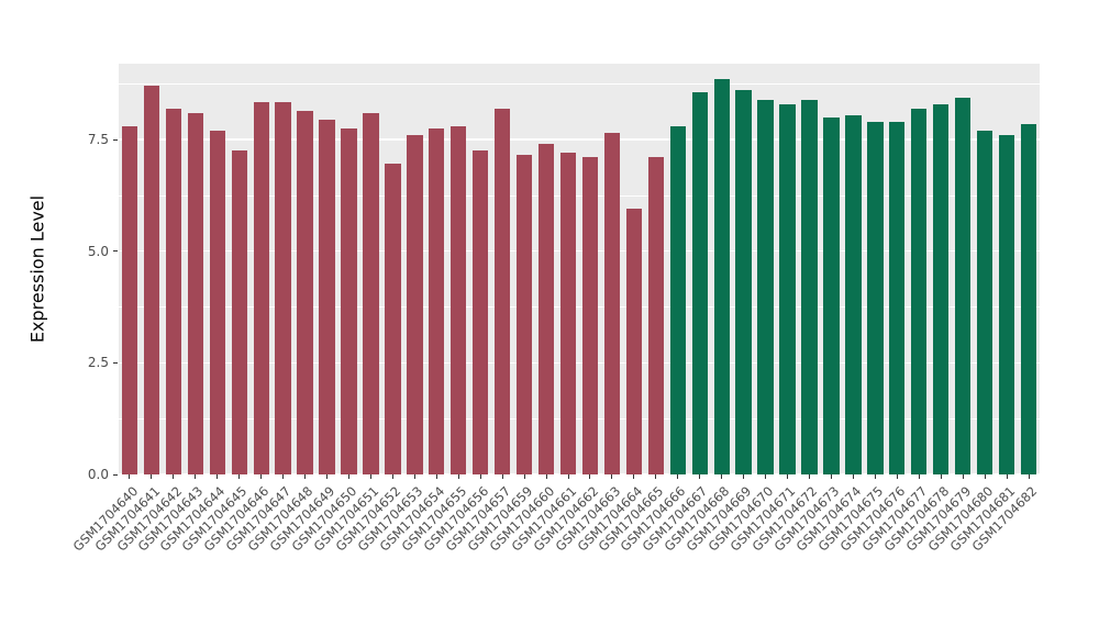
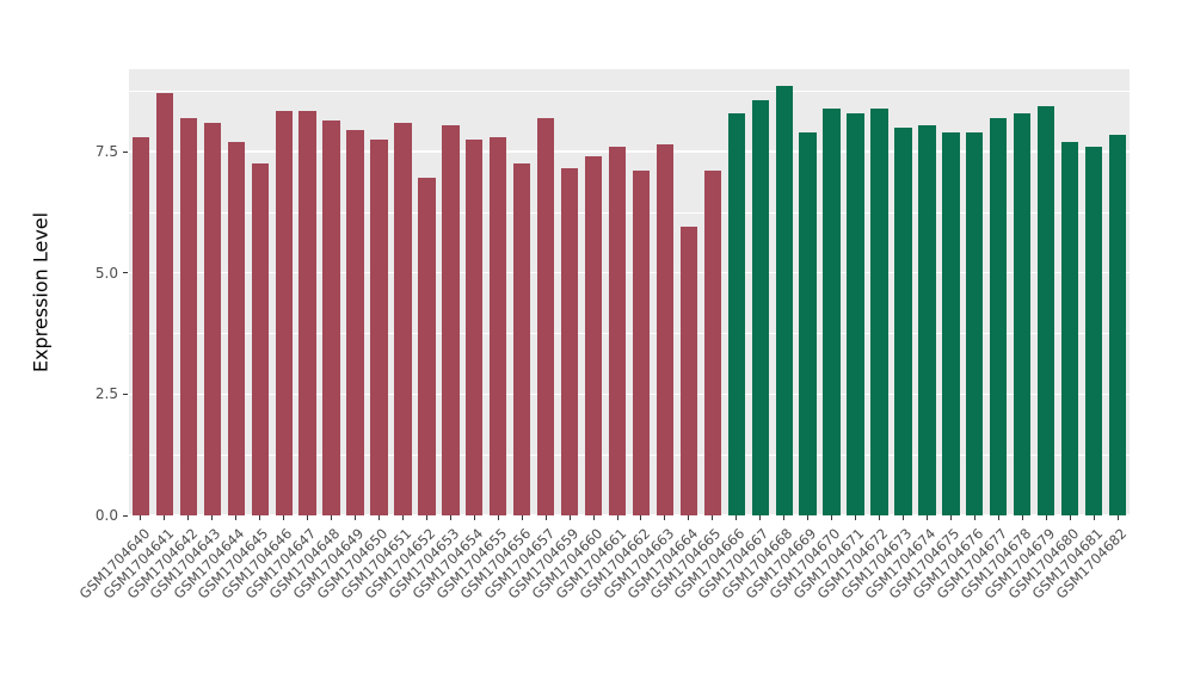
GSM1704653: 7.6 -> 8.1
GSM1704661: 7.2 -> 7.6
GSM1704666: 7.8 -> 8.3
GSM1704669: 8.6 -> 7.9
